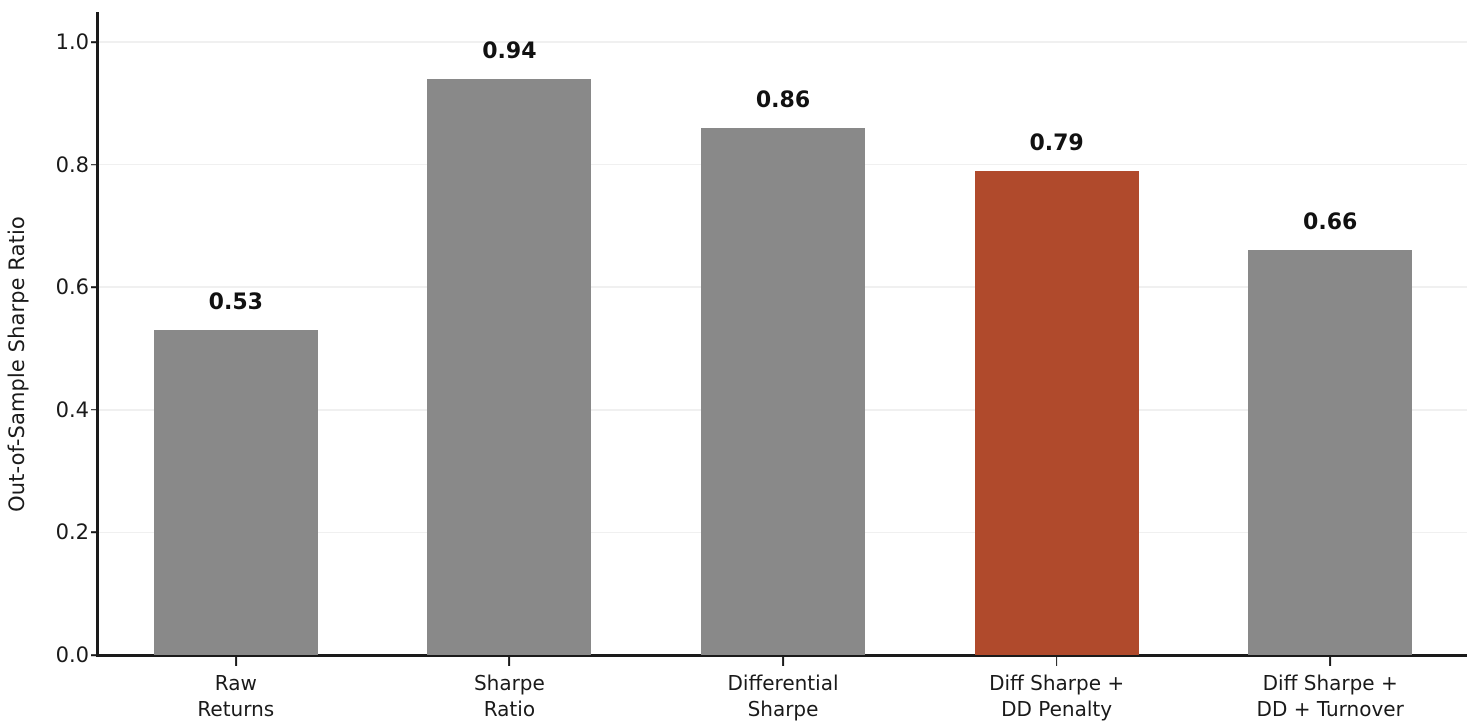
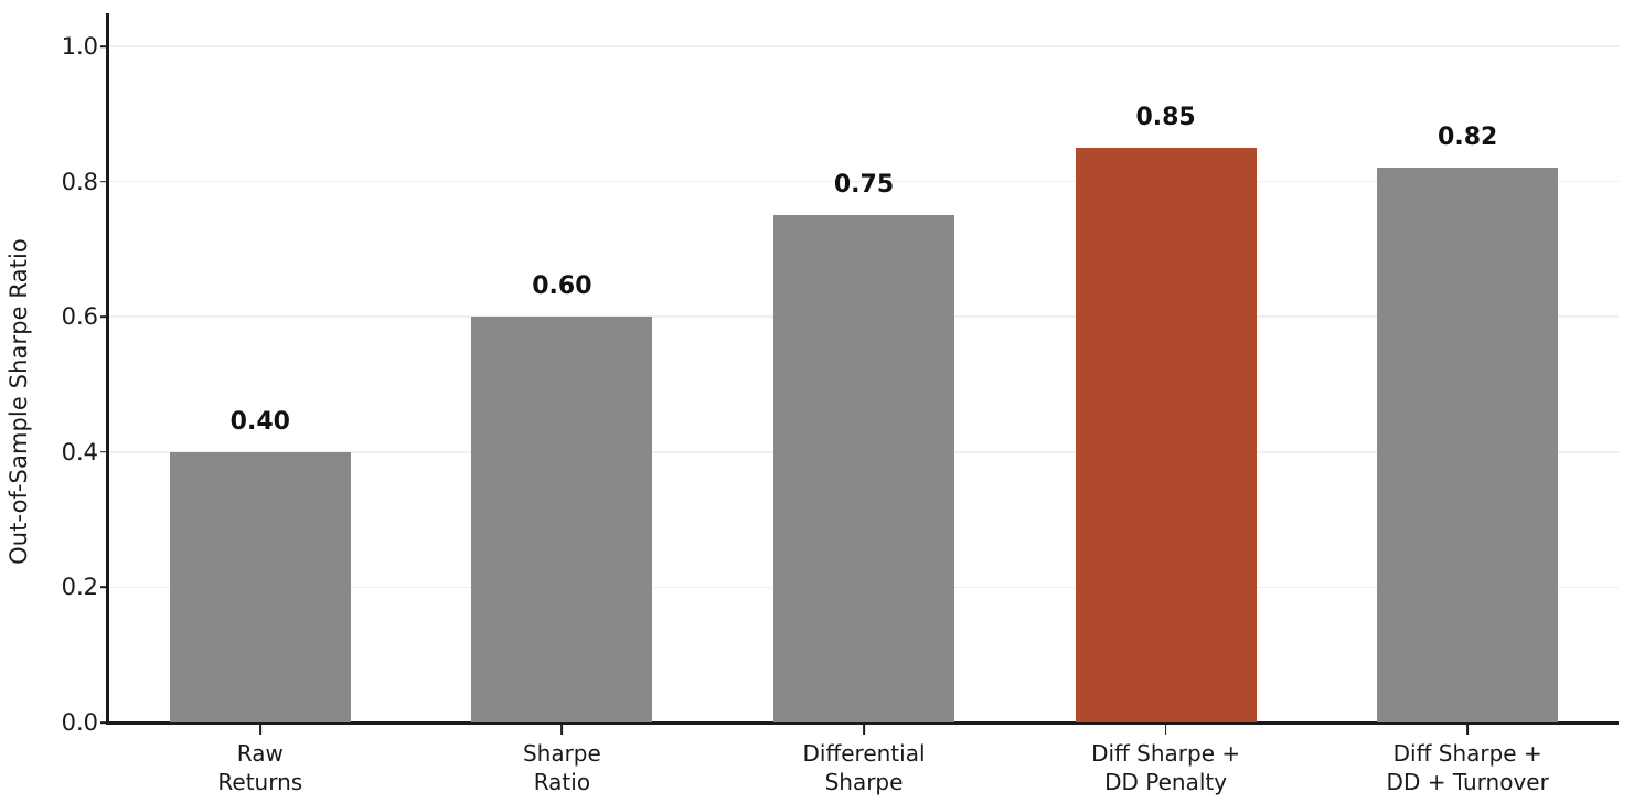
Raw Returns: 0.53 -> 0.40
Sharpe Ratio: 0.94 -> 0.60
Differential Sharpe: 0.86 -> 0.75
Diff Sharpe + DD Penalty: 0.79 -> 0.85
Diff Sharpe + DD + Turnover: 0.66 -> 0.82
